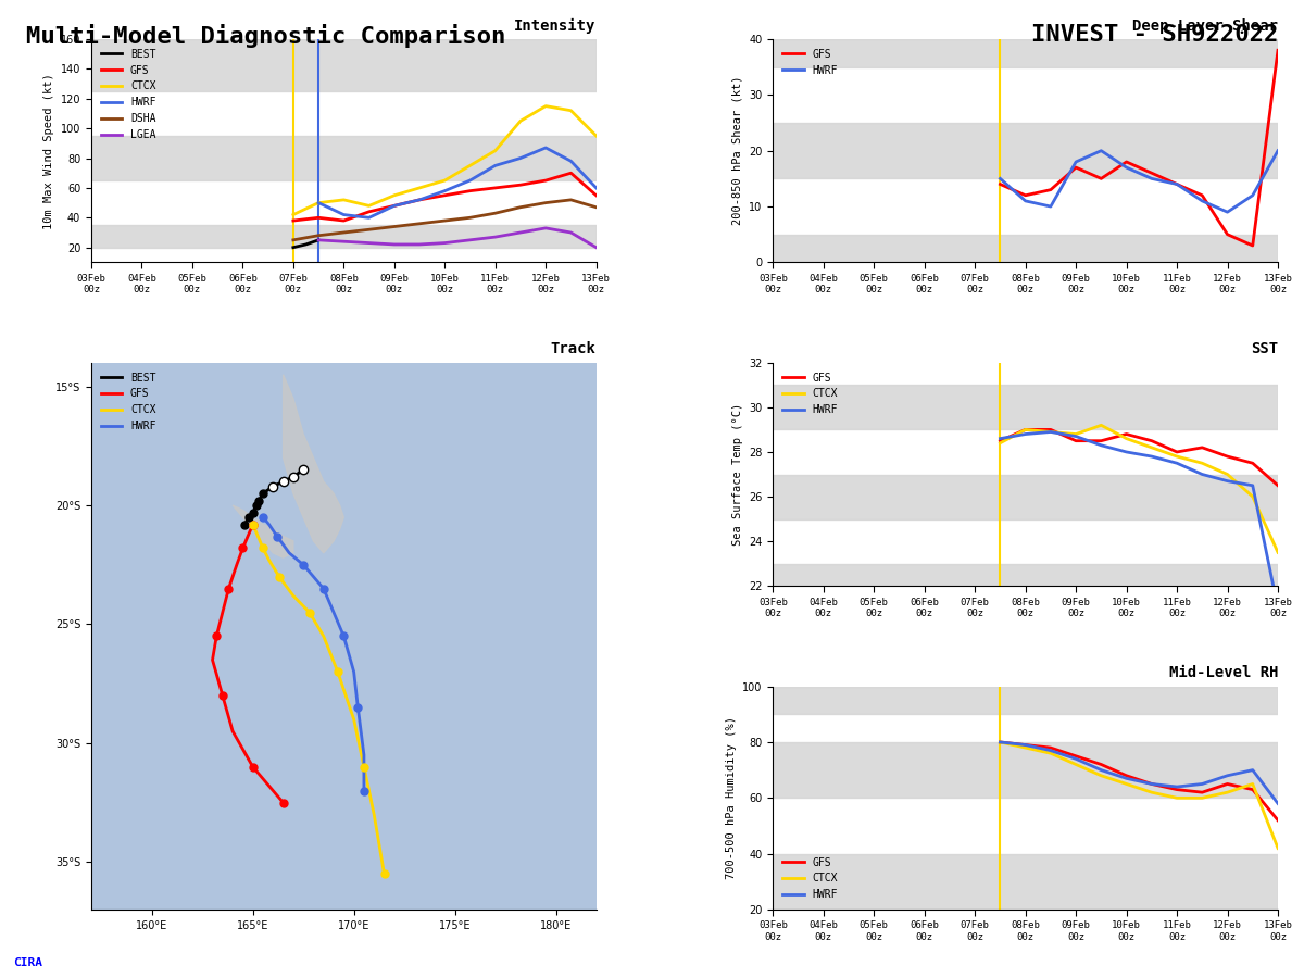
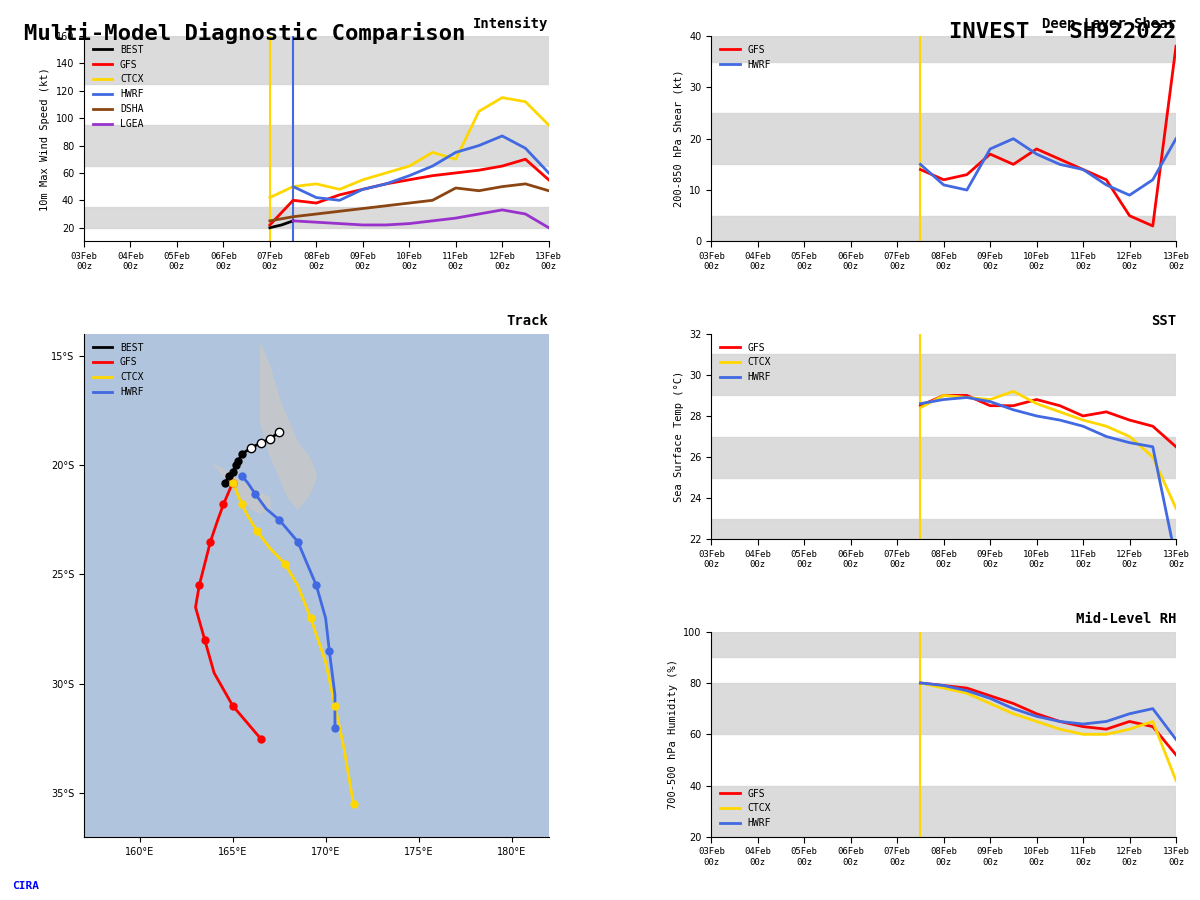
Intensity/GFS/07Feb 00z: 38 -> 22
Intensity/CTCX/11Feb 00z: 85 -> 70
Intensity/DSHA/11Feb 00z: 43 -> 49
